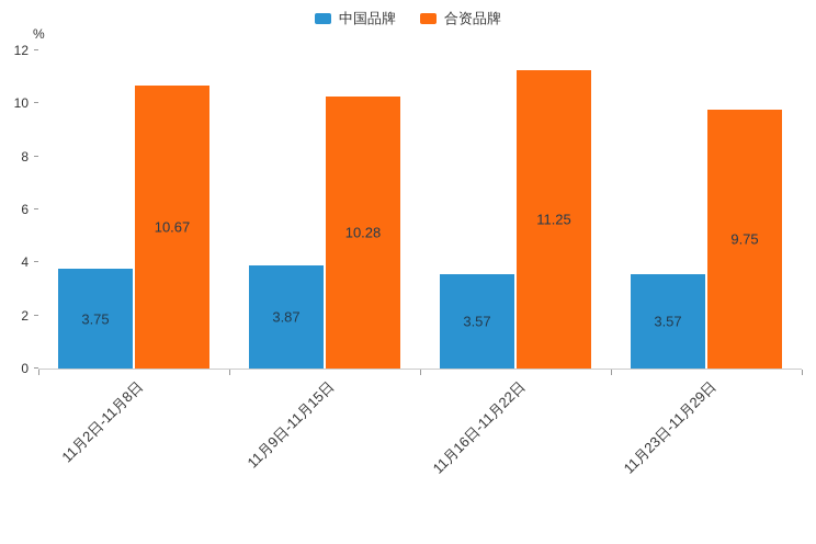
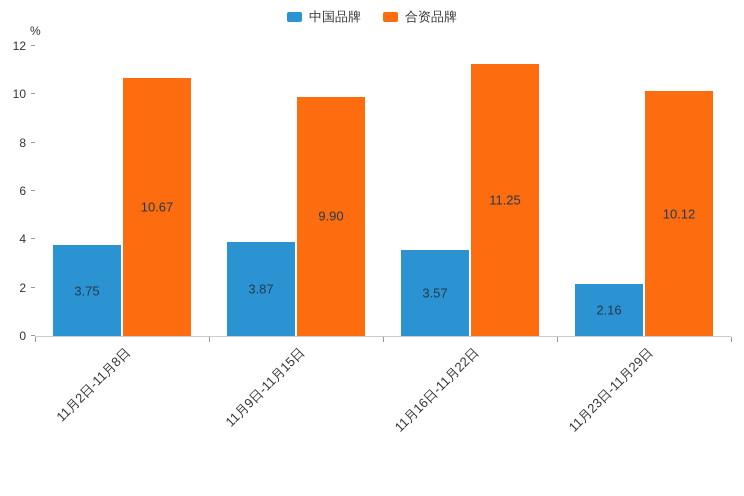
合资品牌/11月9日-11月15日: 10.28 -> 9.90
中国品牌/11月23日-11月29日: 3.57 -> 2.16
合资品牌/11月23日-11月29日: 9.75 -> 10.12
